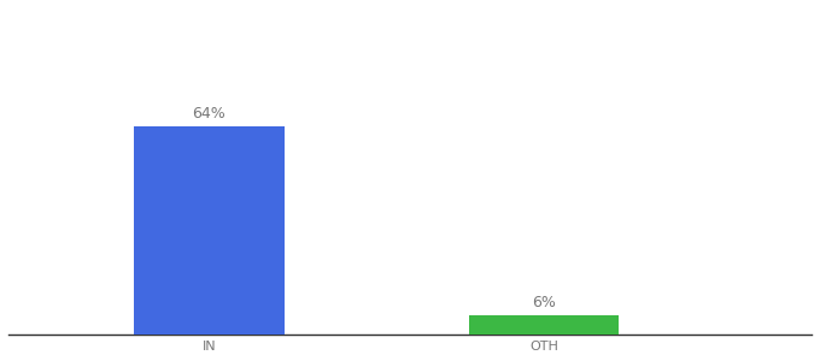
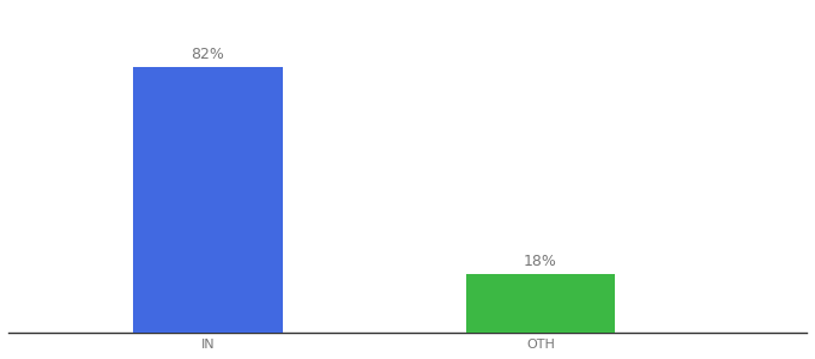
IN: 64% -> 82%
OTH: 6% -> 18%
